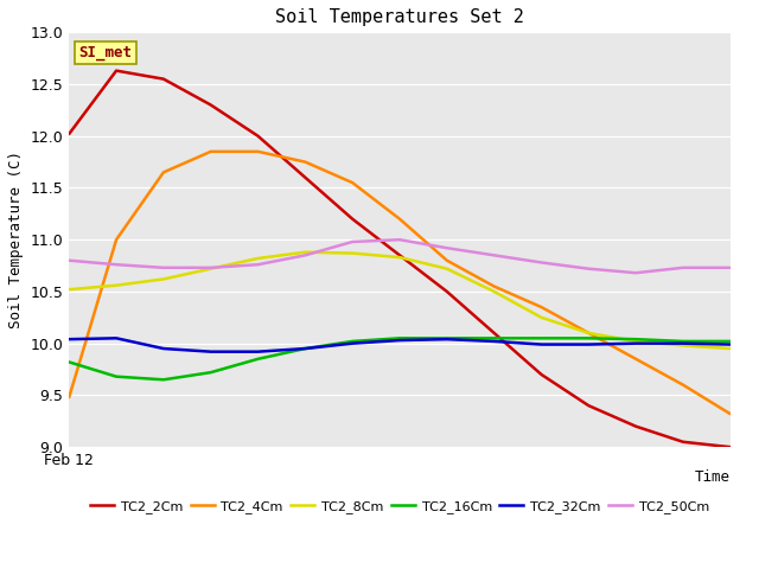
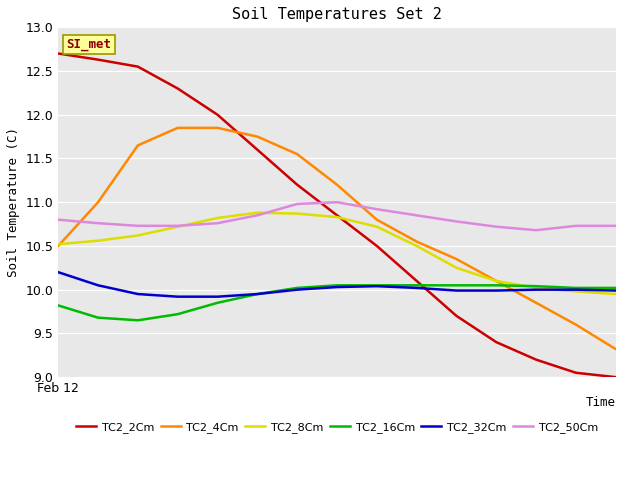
TC2_2Cm/Feb 12: 12.02 -> 12.70
TC2_4Cm/Feb 12: 9.48 -> 10.50
TC2_32Cm/Feb 12: 10.04 -> 10.20
